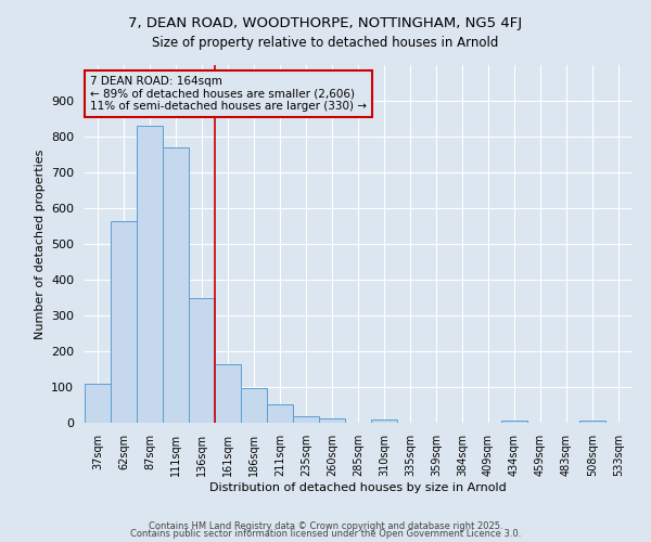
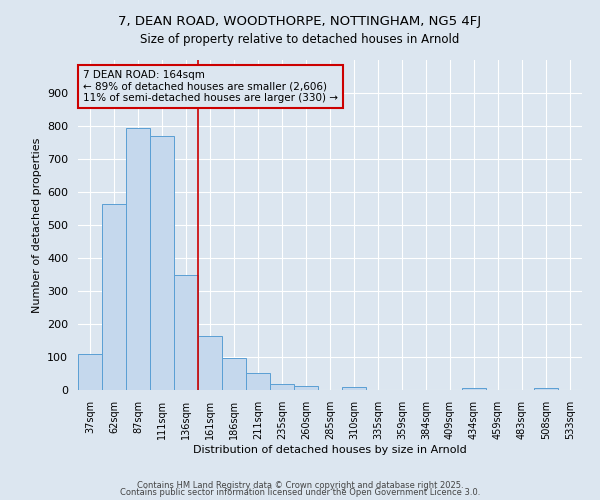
87sqm: 830 -> 795
